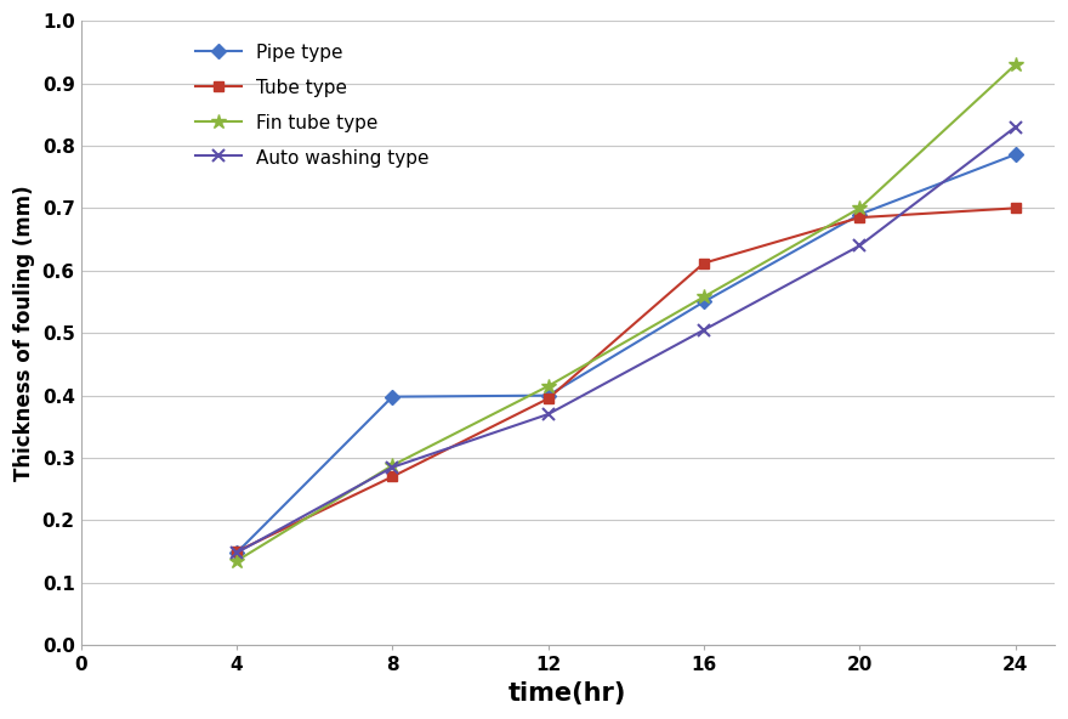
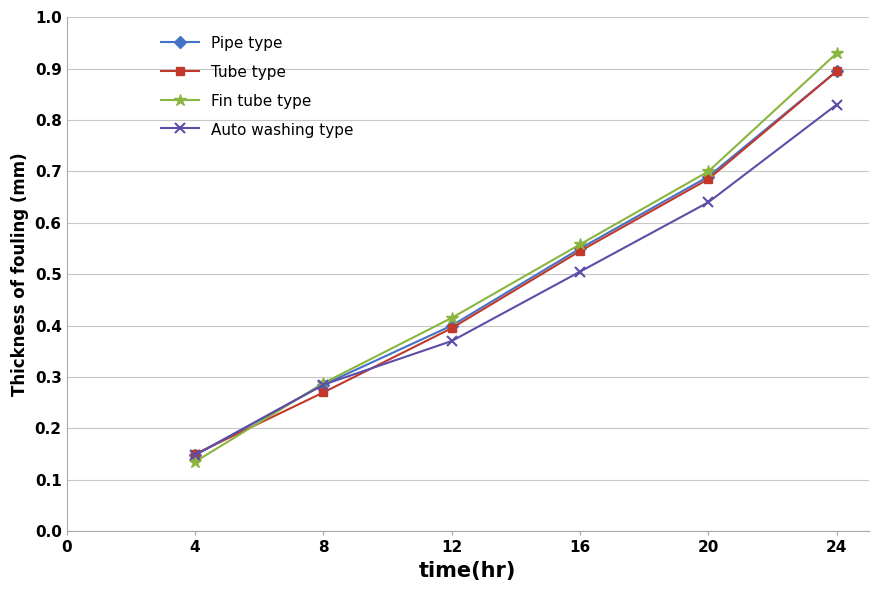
Pipe type/8: 0.398 -> 0.285
Tube type/16: 0.612 -> 0.545
Pipe type/24: 0.786 -> 0.895
Tube type/24: 0.700 -> 0.895
